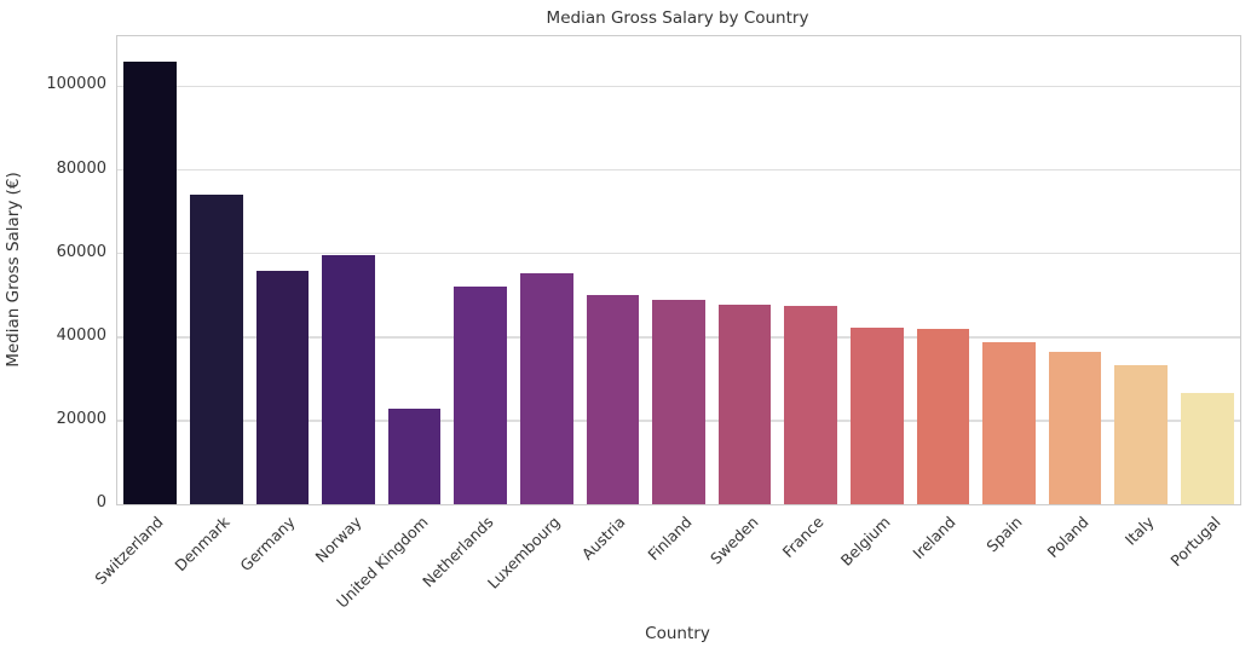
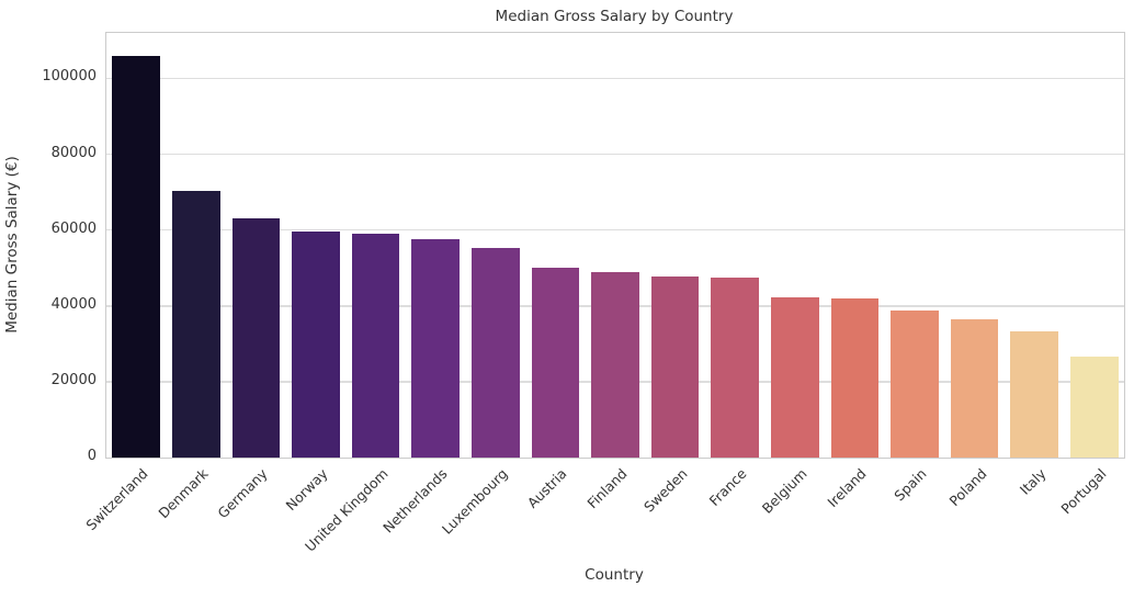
Denmark: 74000 -> 70000
Germany: 56000 -> 63000
United Kingdom: 23000 -> 59000
Netherlands: 52000 -> 58000
